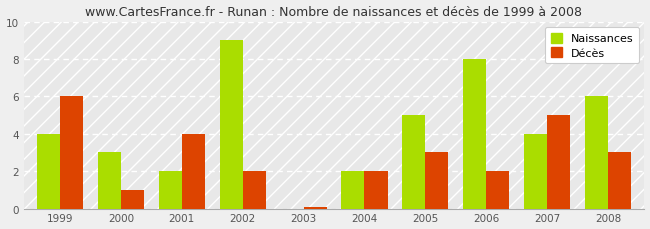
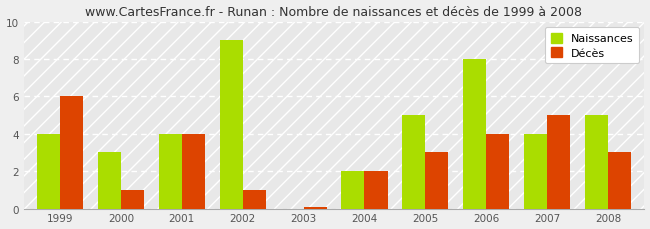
Naissances/2001: 2 -> 4
Décès/2002: 2.0 -> 1.0
Décès/2006: 2.0 -> 4.0
Naissances/2008: 6 -> 5
